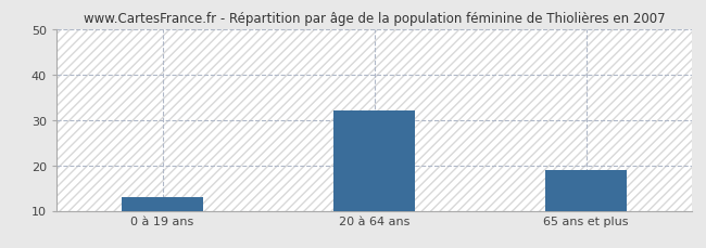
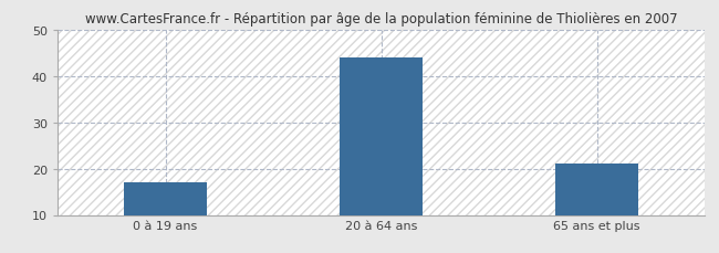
0 à 19 ans: 13 -> 17
20 à 64 ans: 32 -> 44
65 ans et plus: 19 -> 21
